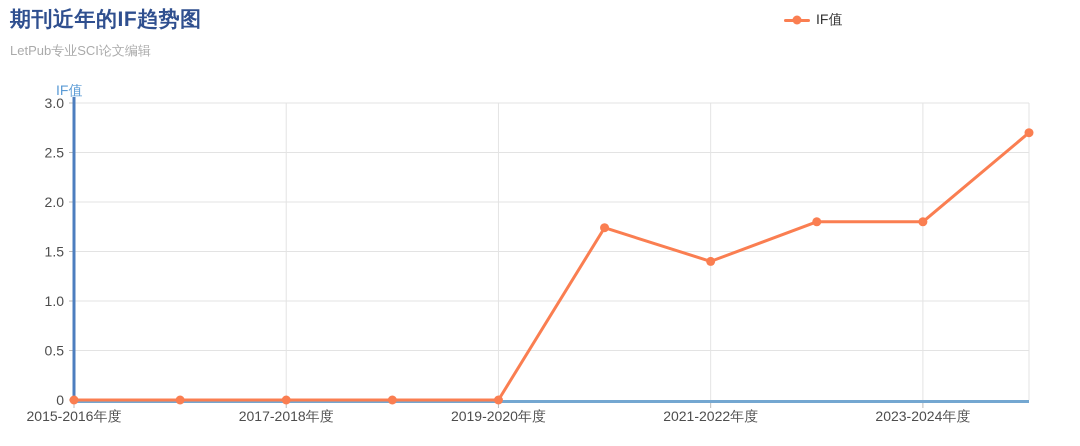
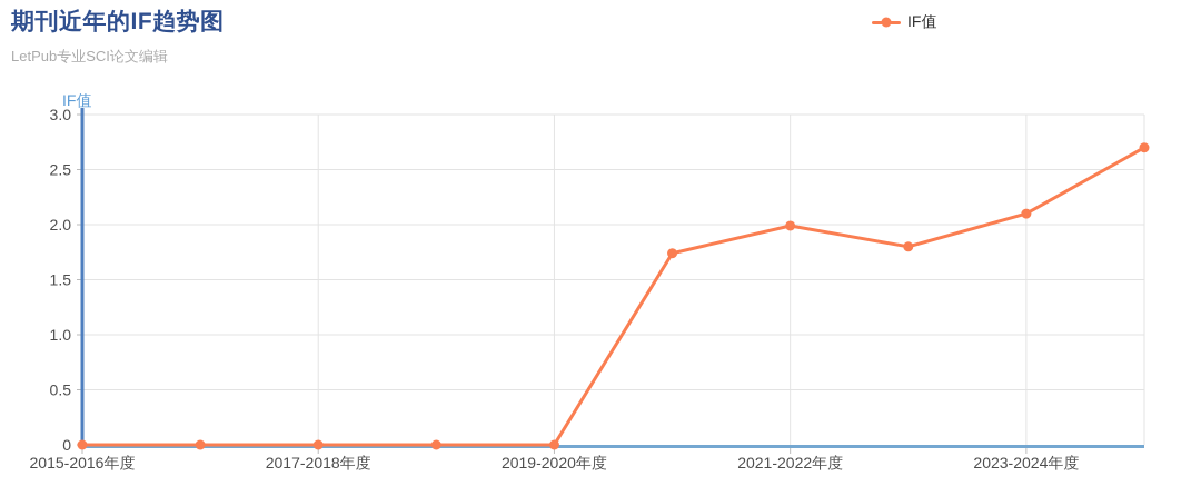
2021-2022年度: 1.4 -> 2.0
2023-2024年度: 1.8 -> 2.1
